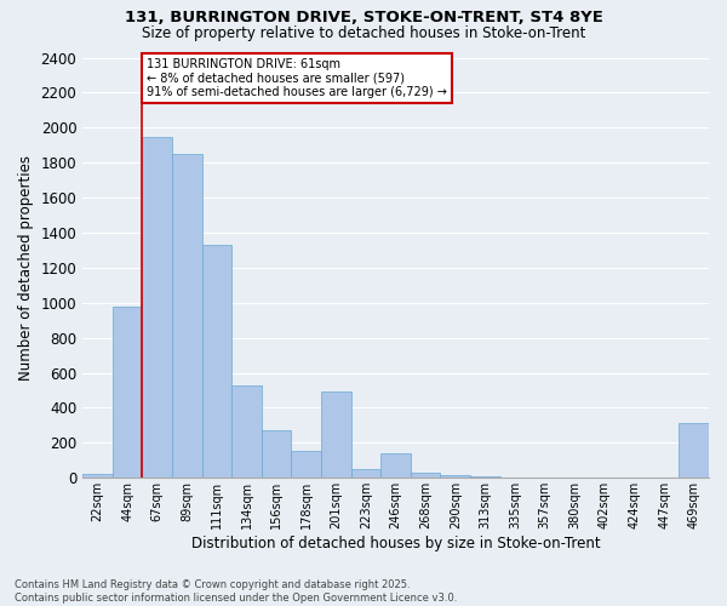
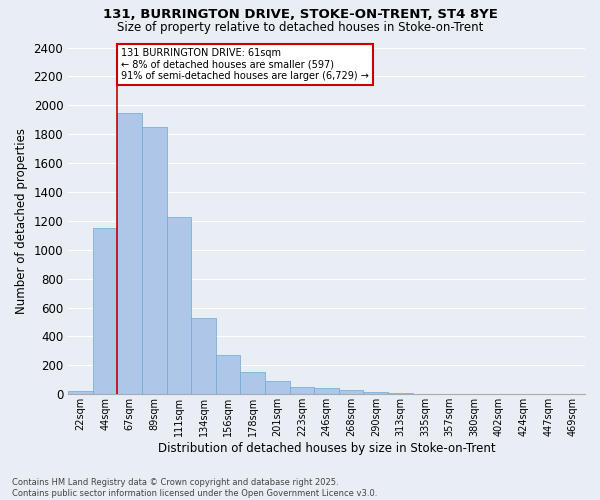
44sqm: 980 -> 1150
111sqm: 1330 -> 1230
201sqm: 490 -> 90
246sqm: 140 -> 40
469sqm: 310 -> 0
